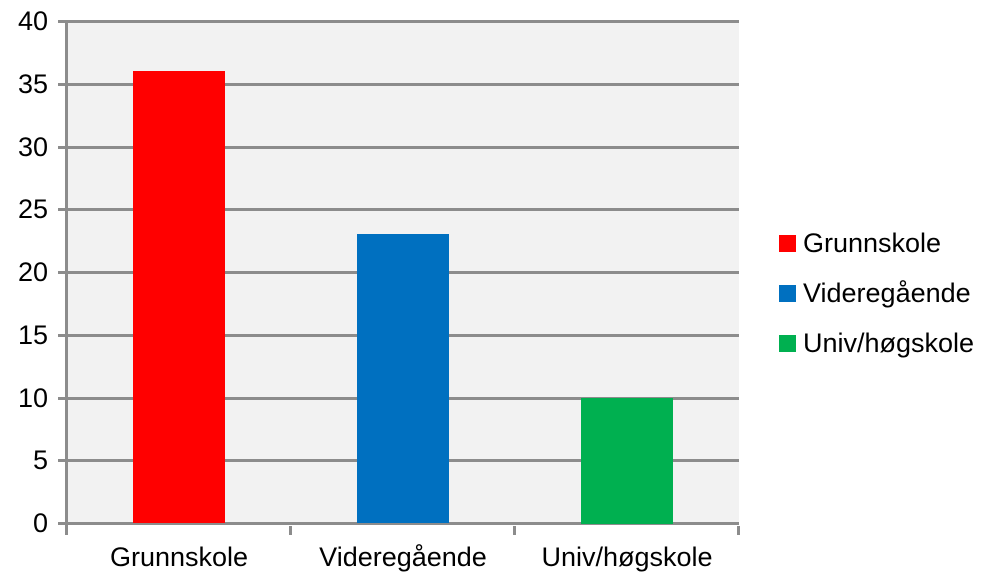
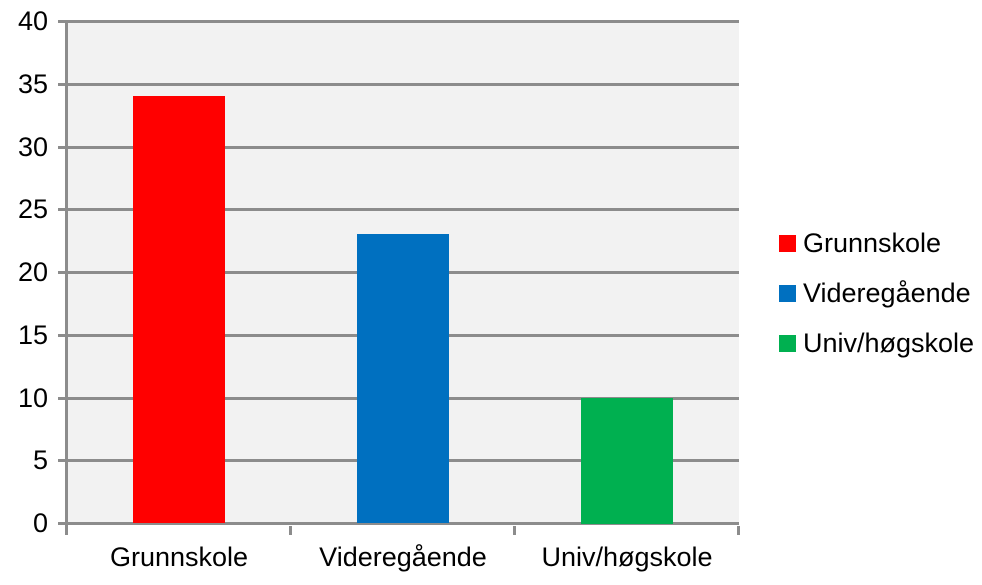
Grunnskole: 36 -> 34
